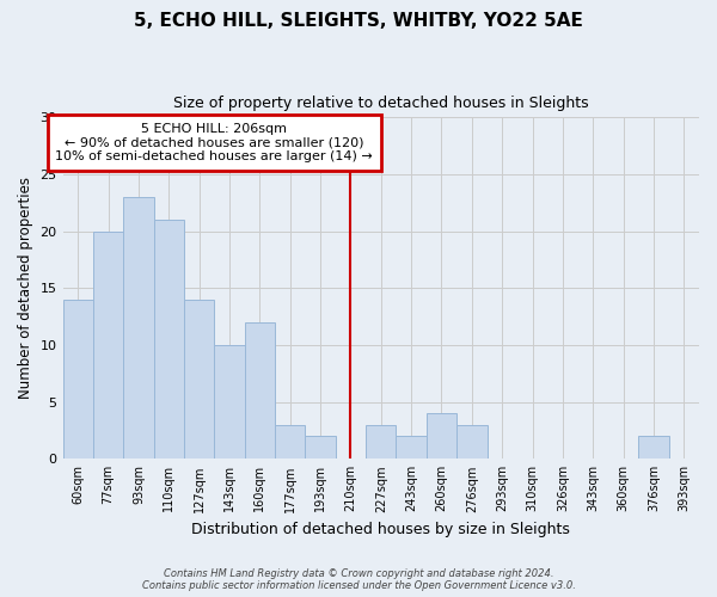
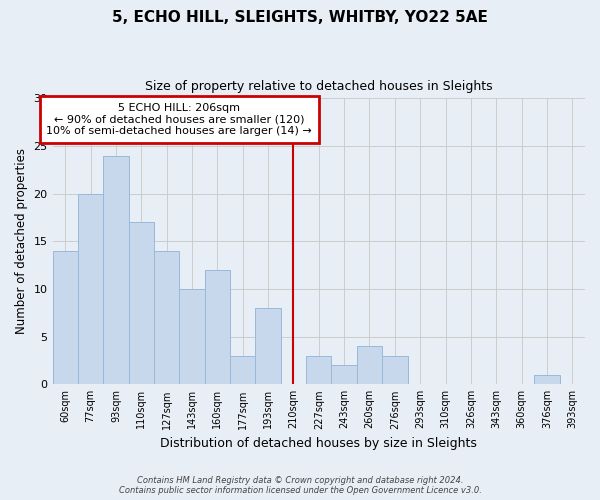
93sqm: 23 -> 24
110sqm: 21 -> 17
193sqm: 2 -> 8
376sqm: 2 -> 1
